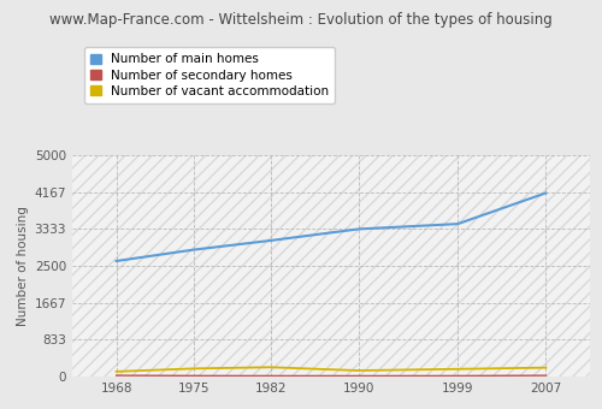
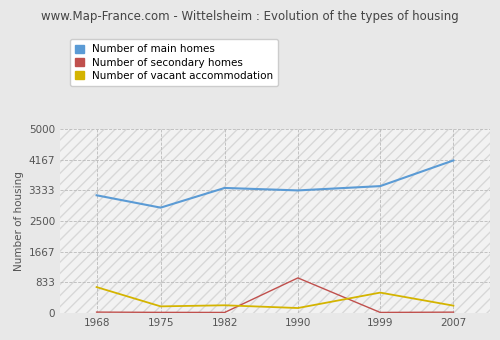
Number of main homes/1968: 2610 -> 3200
Number of vacant accommodation/1968: 110 -> 700
Number of main homes/1982: 3070 -> 3400
Number of secondary homes/1990: 10 -> 950
Number of vacant accommodation/1999: 160 -> 550
